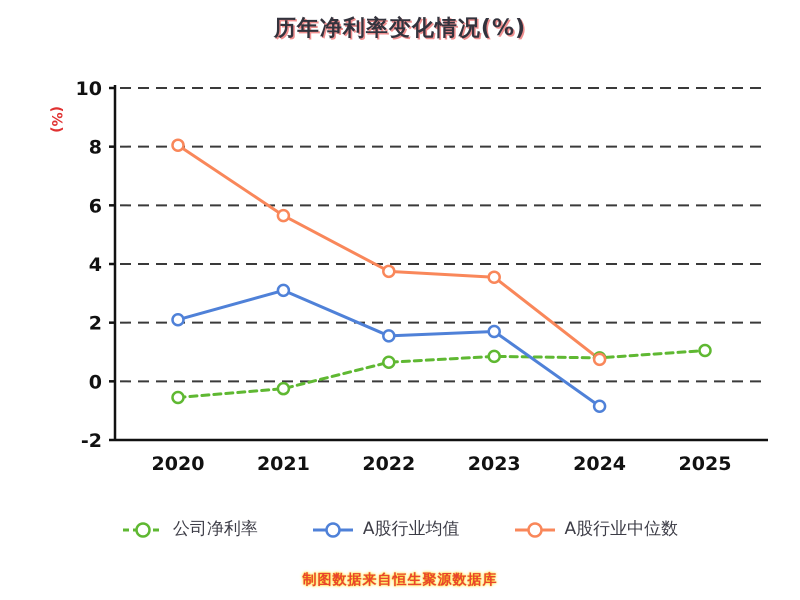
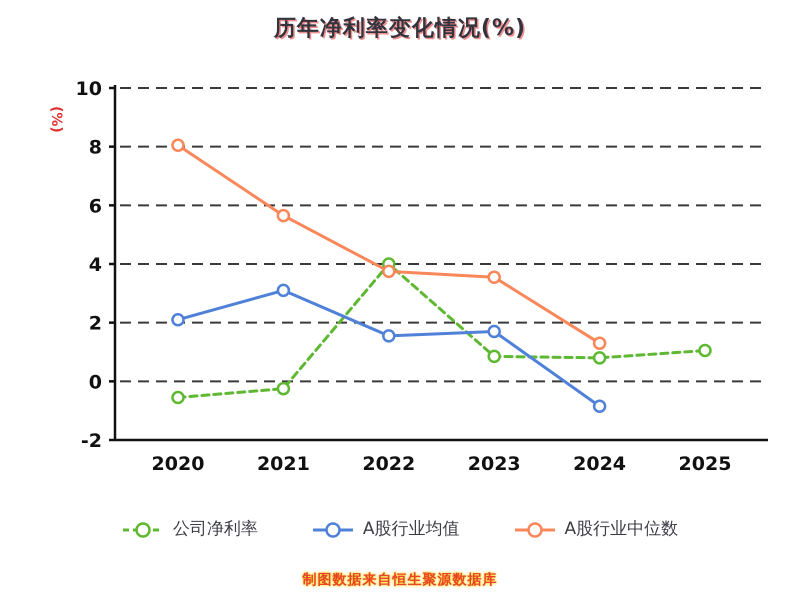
公司净利率/2022: 0.7 -> 4.0
A股行业中位数/2024: 0.8 -> 1.3
